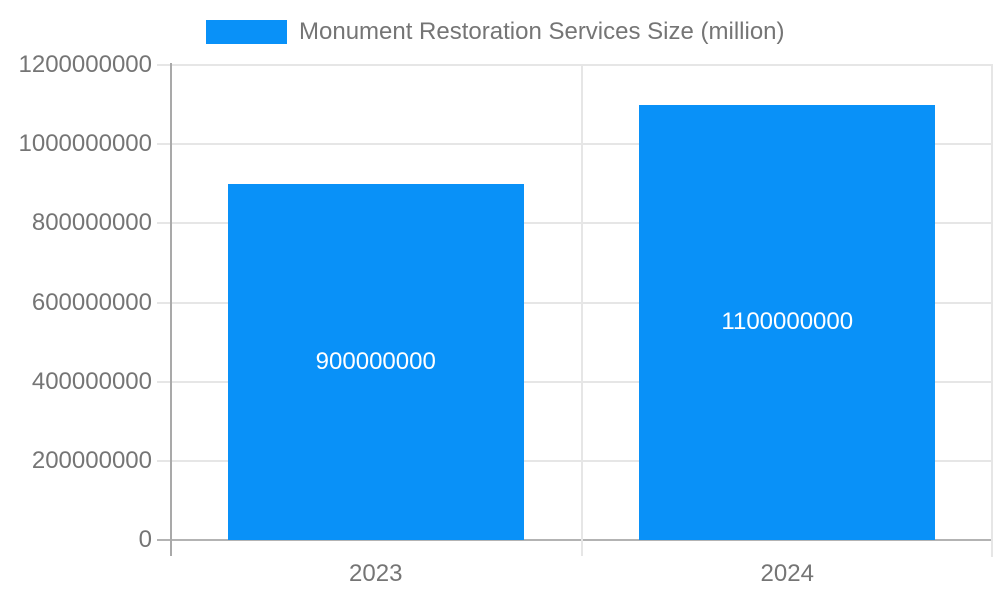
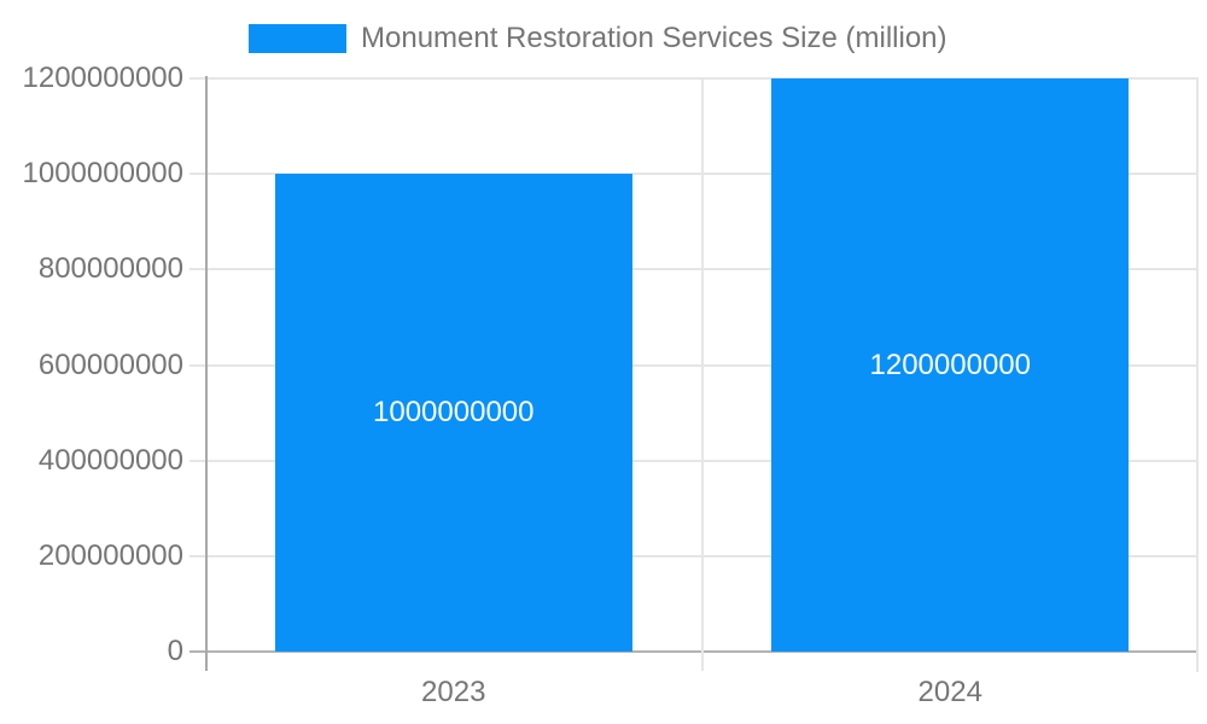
2023: 900000000 -> 1000000000
2024: 1100000000 -> 1200000000
